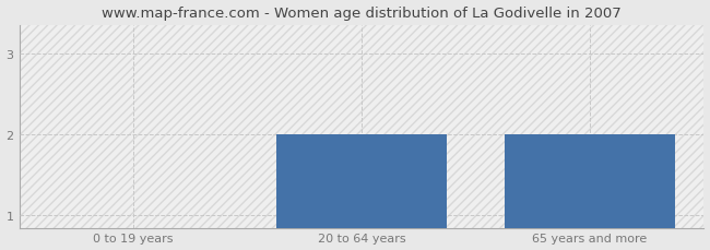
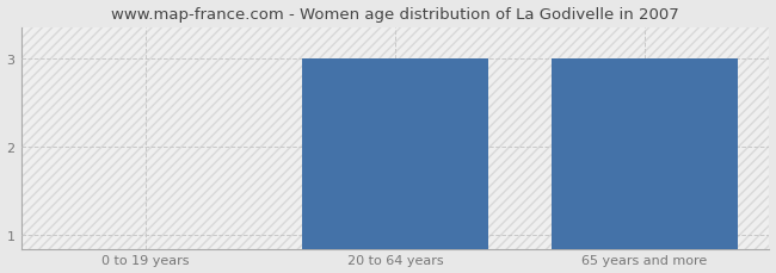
20 to 64 years: 2.00 -> 3.00
65 years and more: 2.00 -> 3.00
